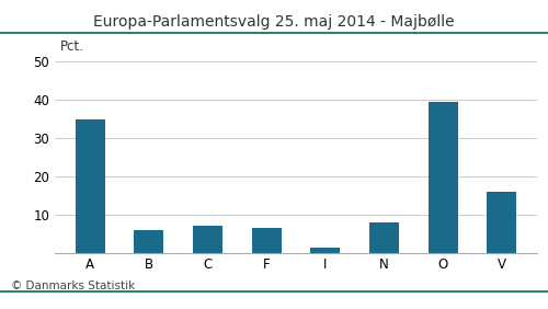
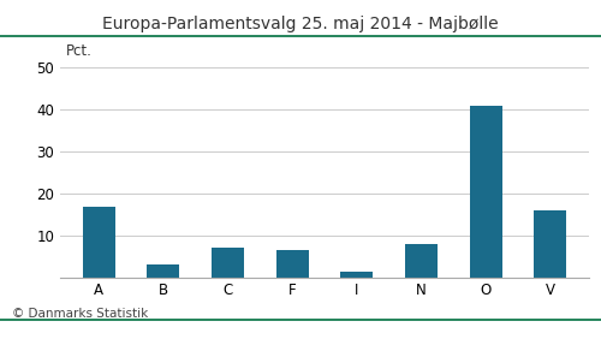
A: 35.0 -> 17.0
B: 6.0 -> 3.2
O: 39.5 -> 41.0
